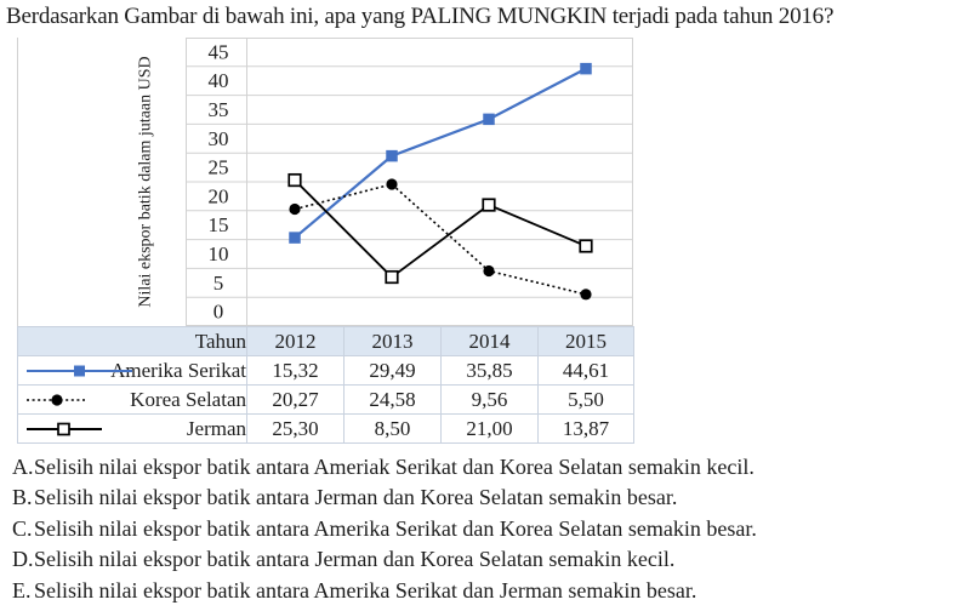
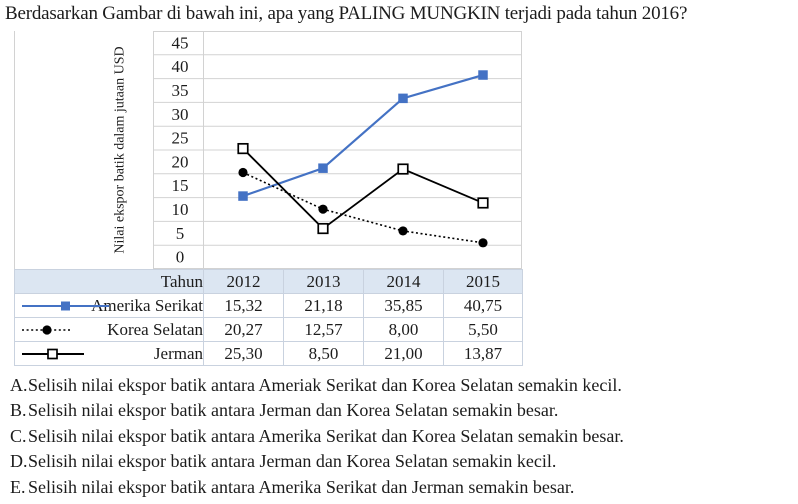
Amerika Serikat/2013: 29,49 -> 21,18
Korea Selatan/2013: 24,58 -> 12,57
Korea Selatan/2014: 9,56 -> 8,00
Amerika Serikat/2015: 44,61 -> 40,75
